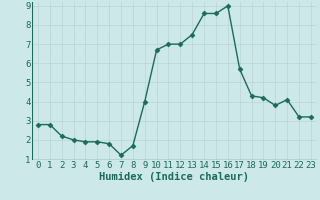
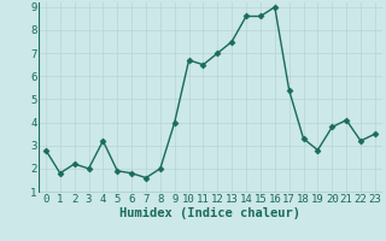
1: 2.8 -> 1.8
4: 1.9 -> 3.2
7: 1.2 -> 1.6
8: 1.7 -> 2.0
11: 7.0 -> 6.5
17: 5.7 -> 5.4
18: 4.3 -> 3.3
19: 4.2 -> 2.8
23: 3.2 -> 3.5
